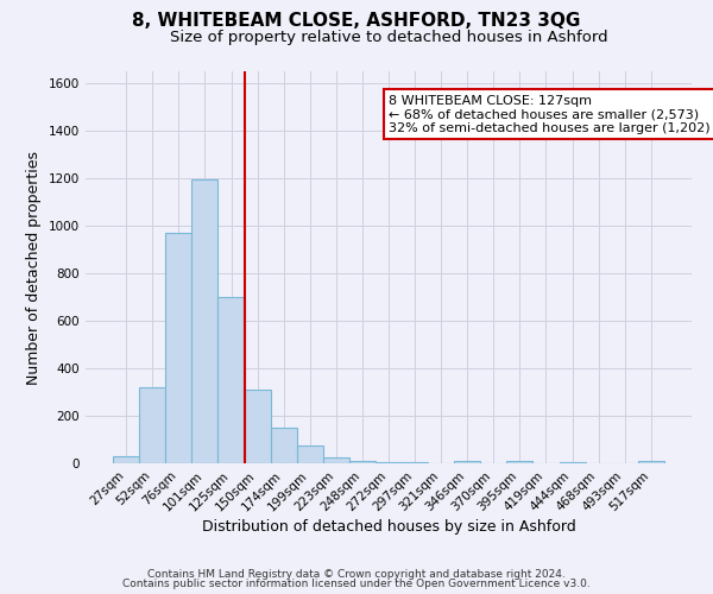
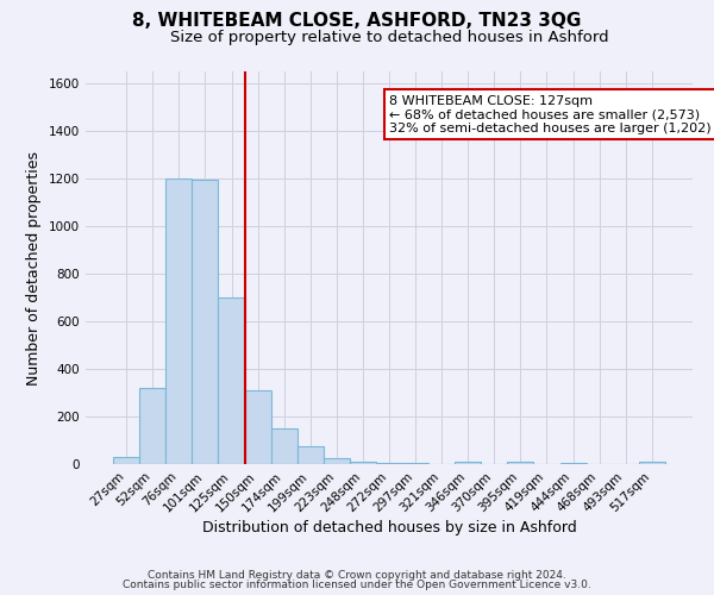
76sqm: 970 -> 1200
